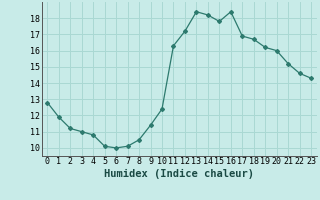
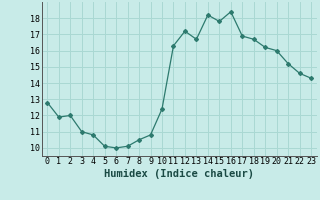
2: 11.2 -> 12.0
9: 11.4 -> 10.8
13: 18.4 -> 16.7
